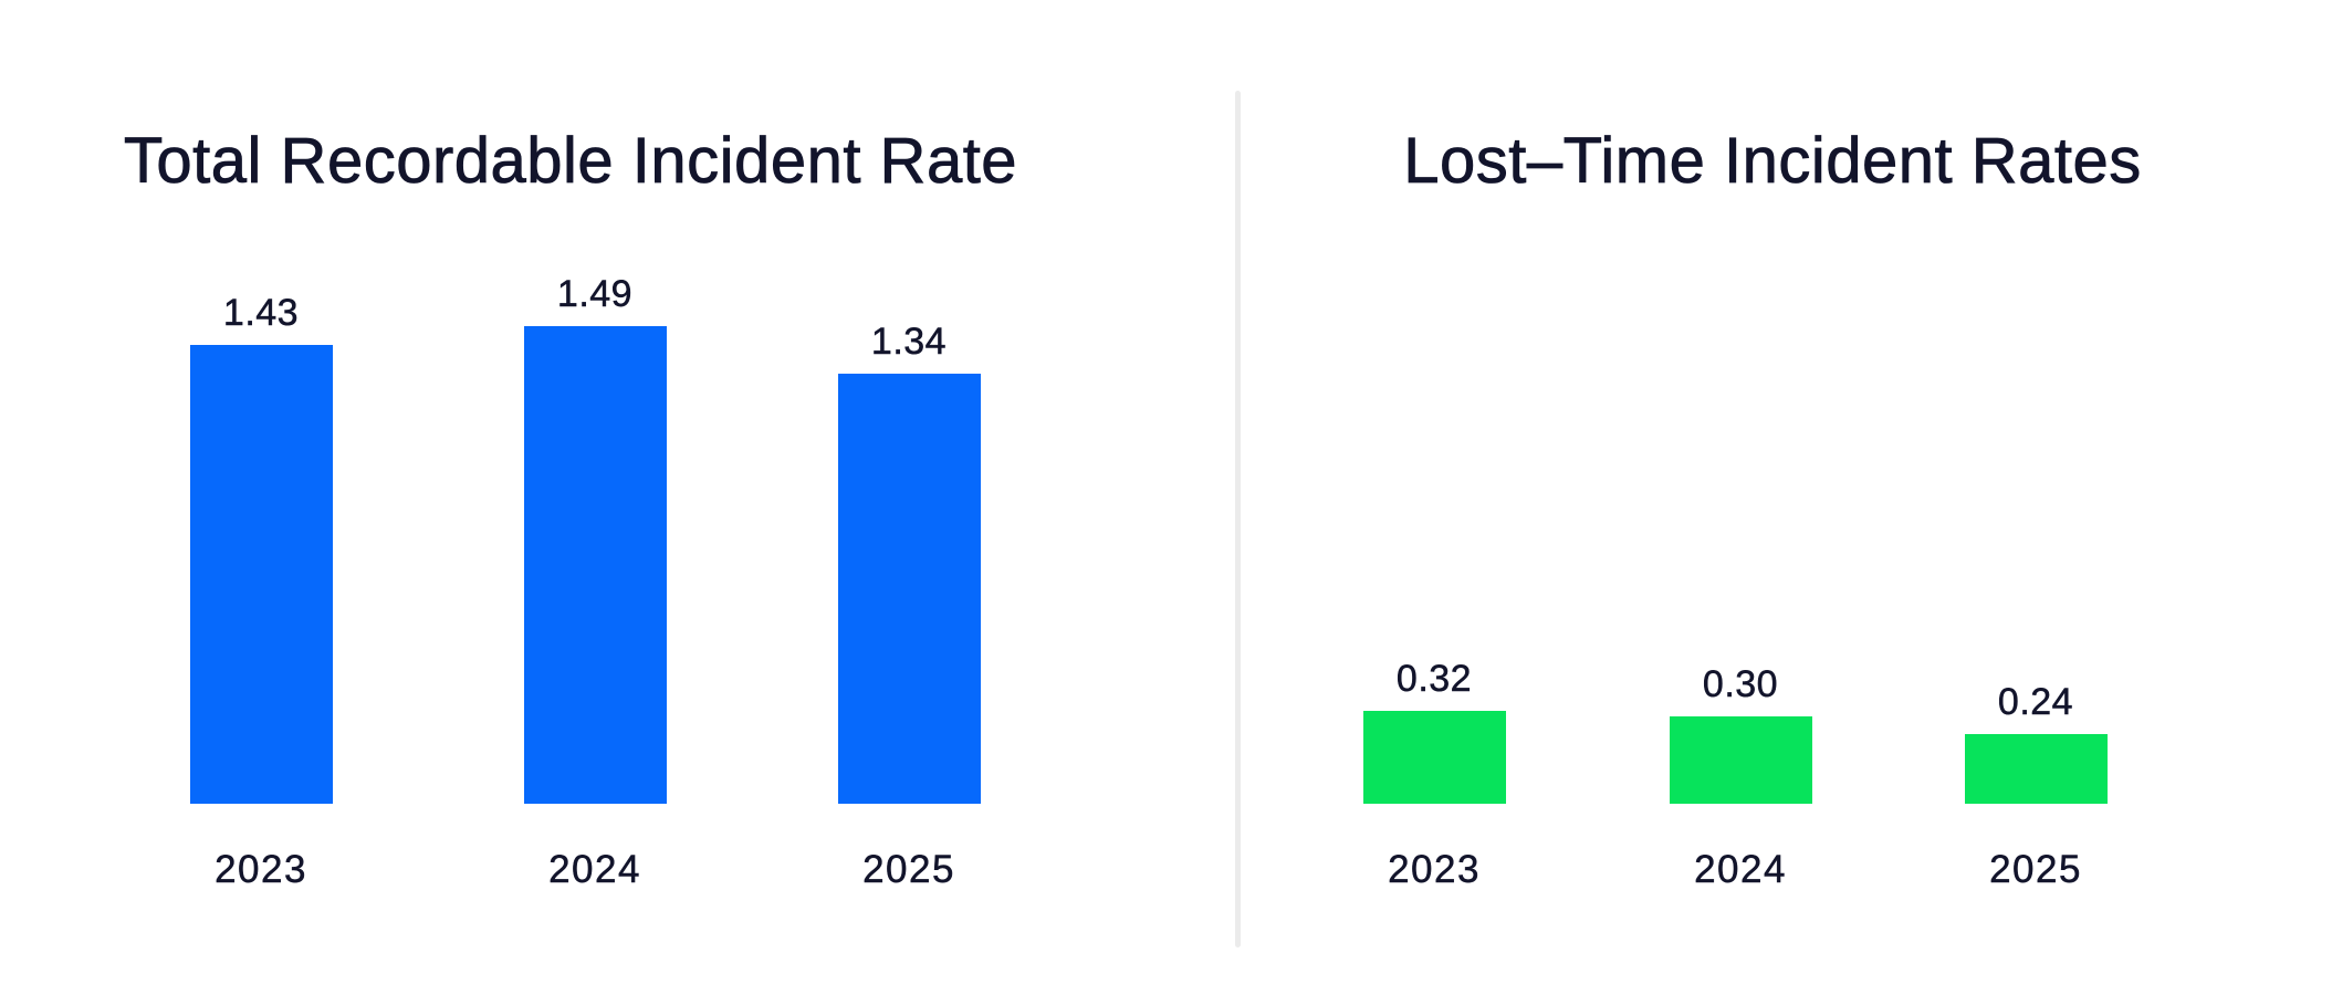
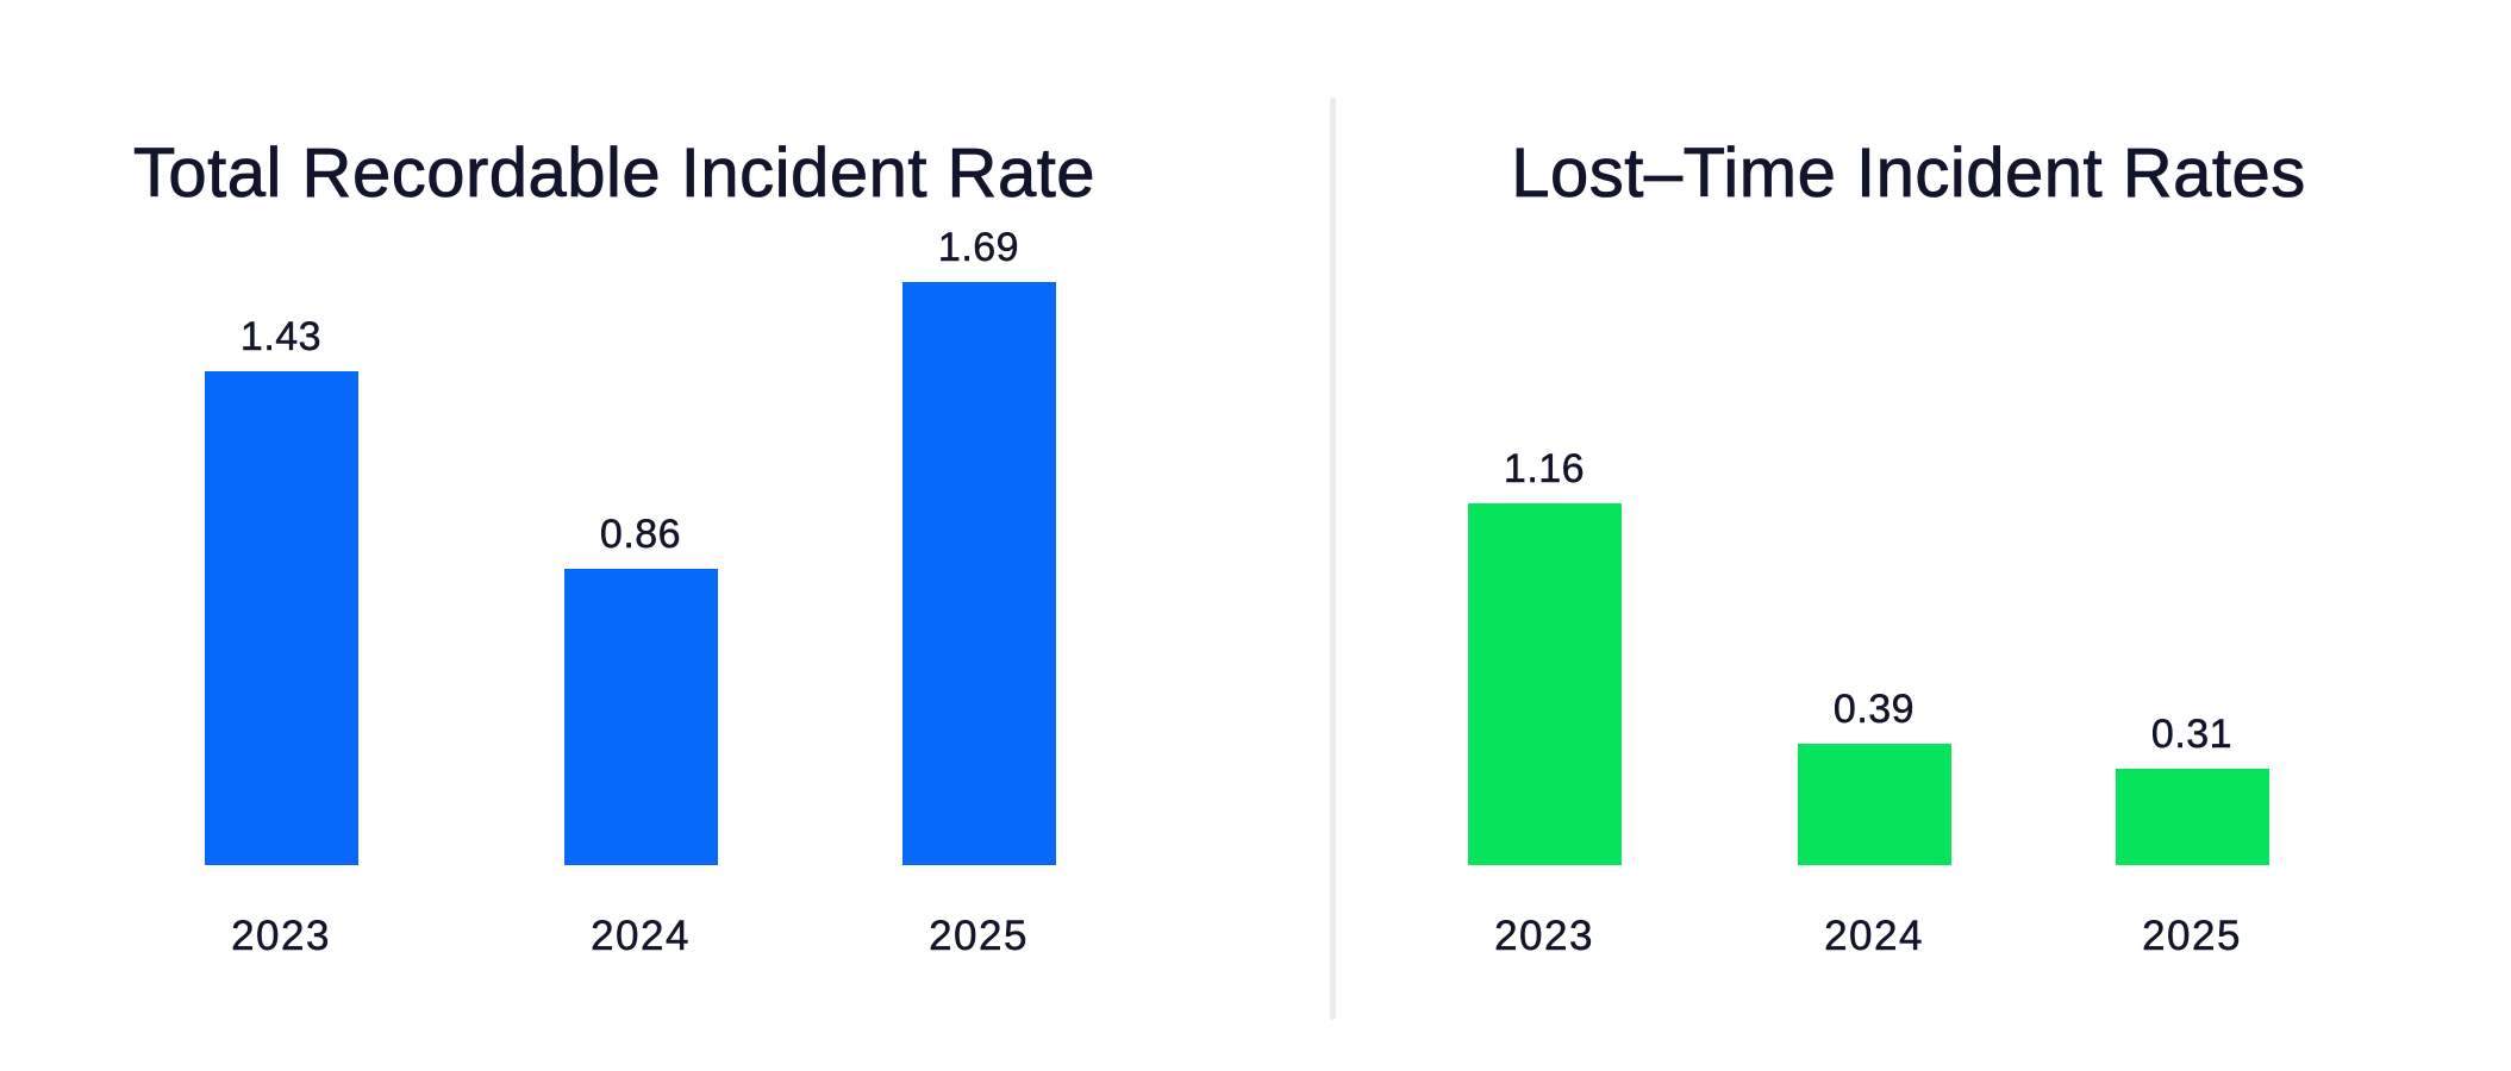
Total Recordable Incident Rate/2024: 1.49 -> 0.86
Total Recordable Incident Rate/2025: 1.34 -> 1.69
Lost–Time Incident Rates/2023: 0.32 -> 1.16
Lost–Time Incident Rates/2024: 0.30 -> 0.39
Lost–Time Incident Rates/2025: 0.24 -> 0.31
